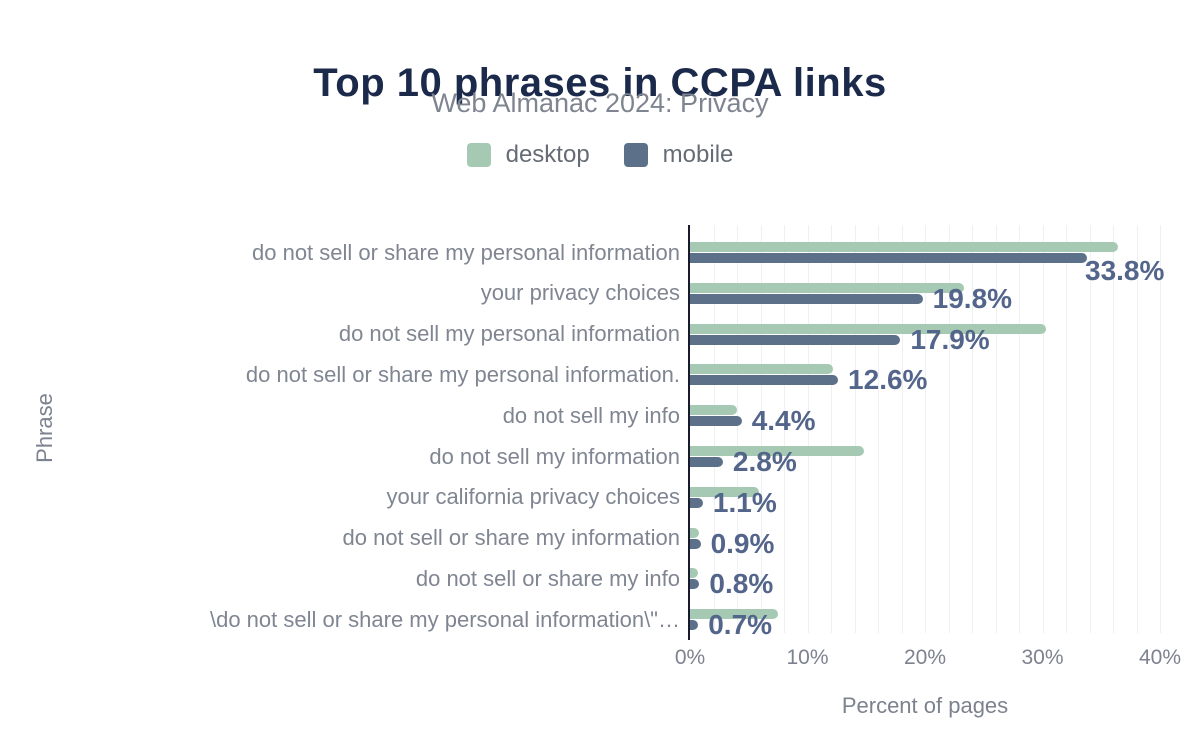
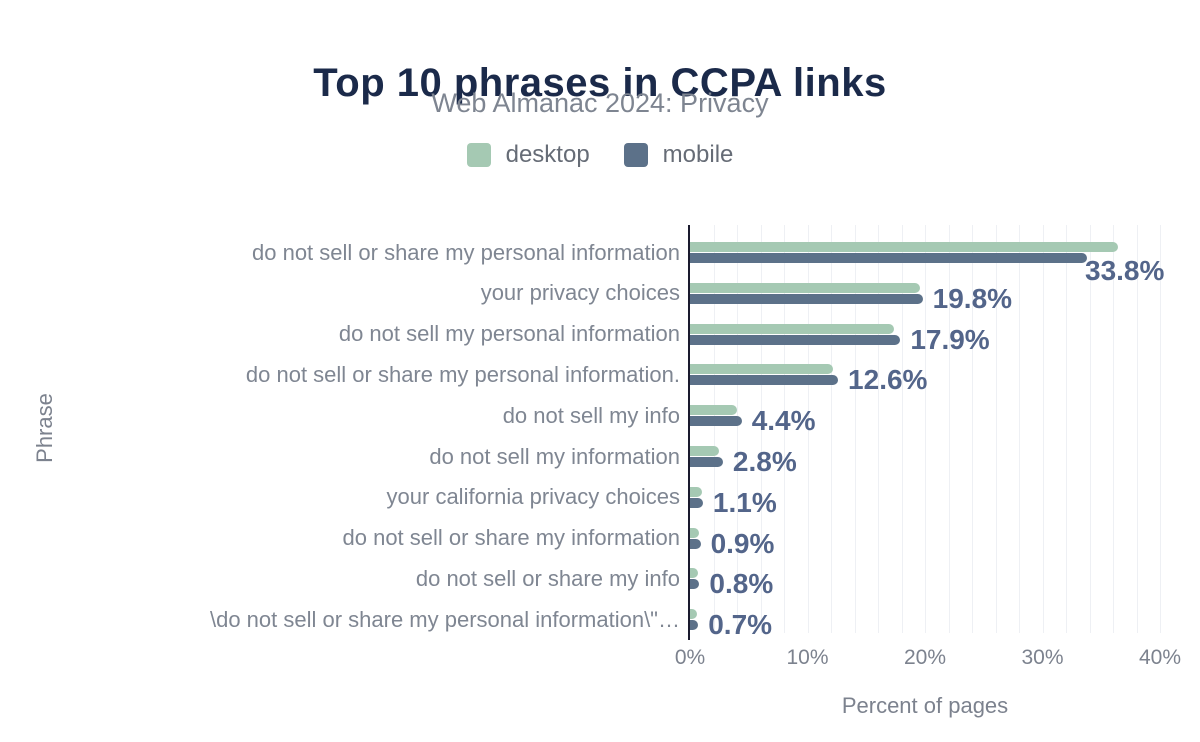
desktop/your privacy choices: 23.3% -> 19.6%
desktop/do not sell my personal information: 30.3% -> 17.4%
desktop/do not sell my information: 14.8% -> 2.5%
desktop/your california privacy choices: 5.9% -> 1.0%
desktop/\do not sell or share my personal information\"…: 7.5% -> 0.6%
